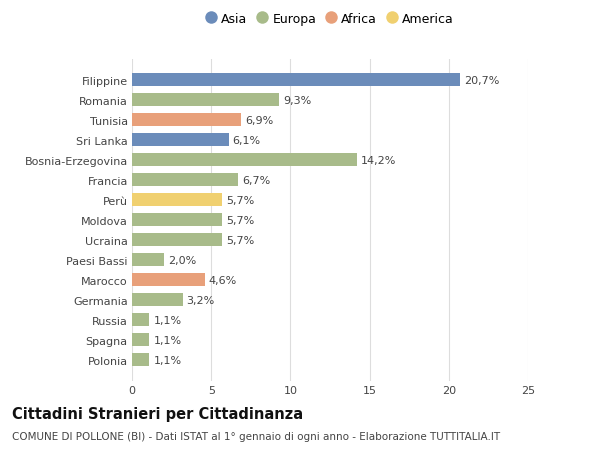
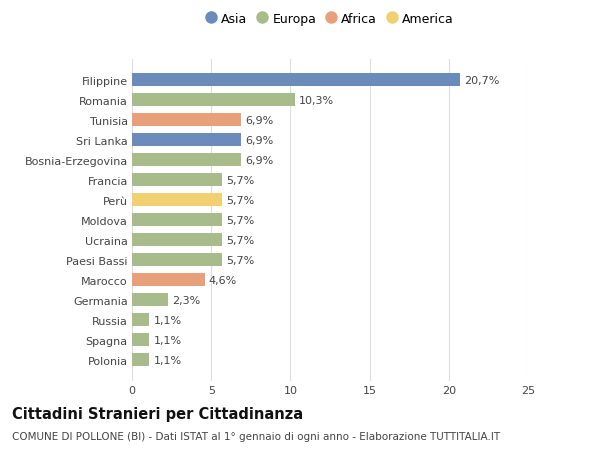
Romania: 9,3% -> 10,3%
Sri Lanka: 6,1% -> 6,9%
Bosnia-Erzegovina: 14,2% -> 6,9%
Francia: 6,7% -> 5,7%
Paesi Bassi: 2,0% -> 5,7%
Germania: 3,2% -> 2,3%
